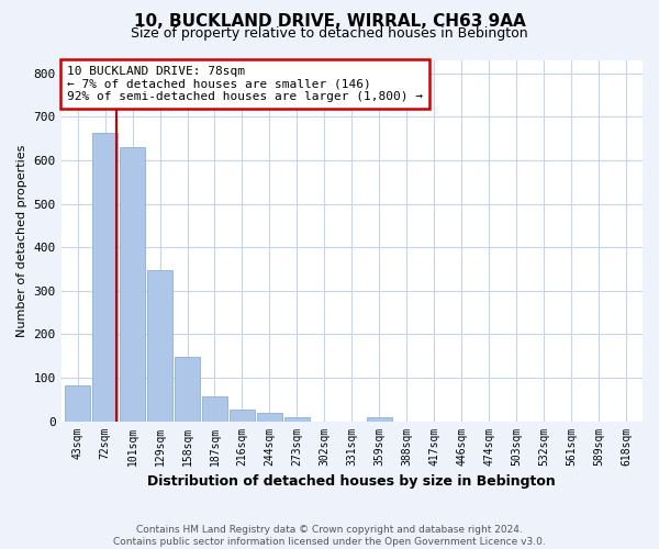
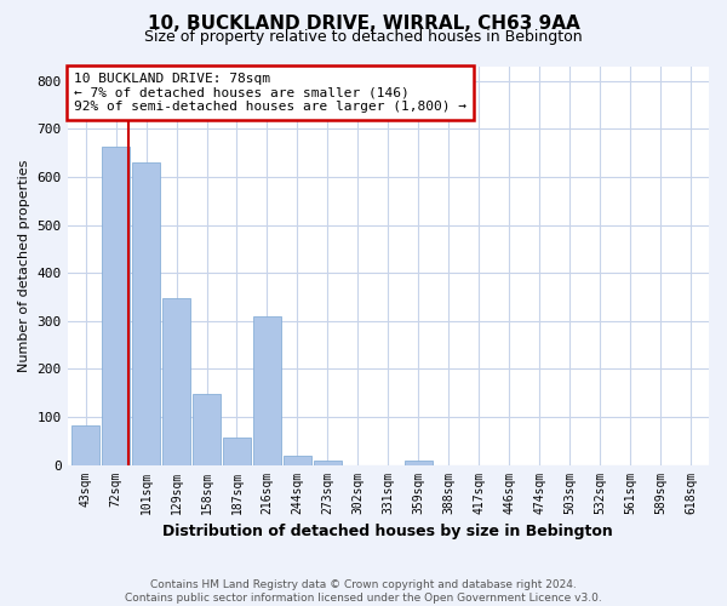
216sqm: 27 -> 310
